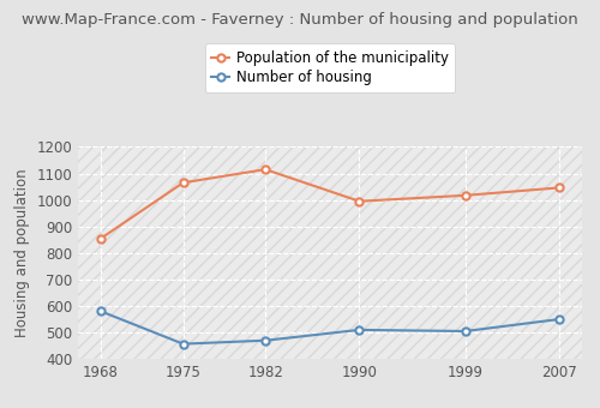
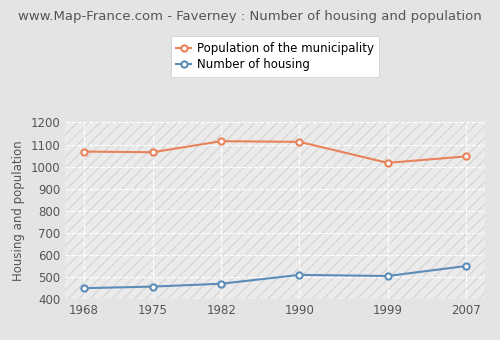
Number of housing/1968: 580 -> 450
Population of the municipality/1968: 855 -> 1068
Population of the municipality/1990: 995 -> 1112
